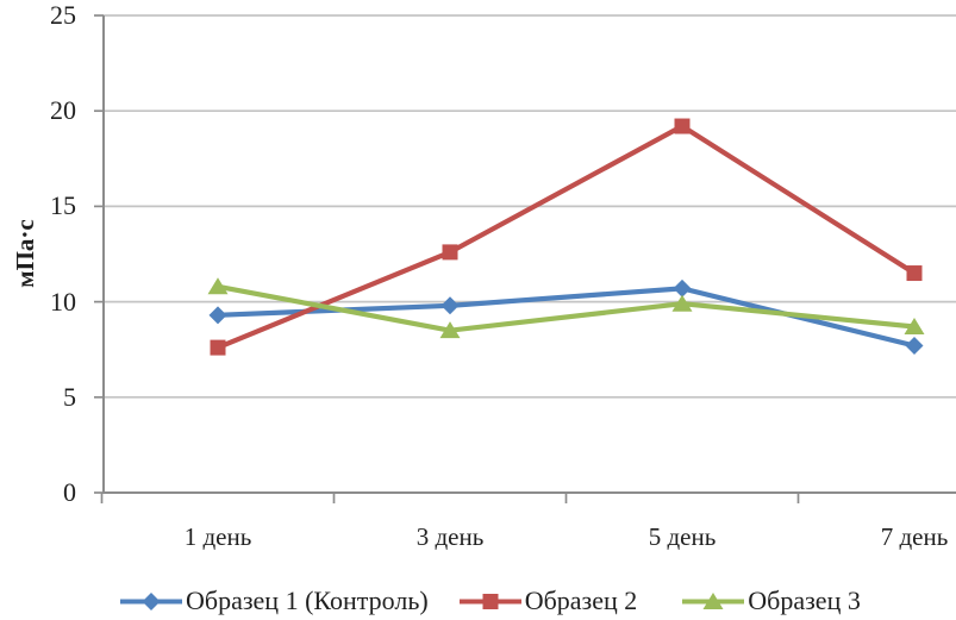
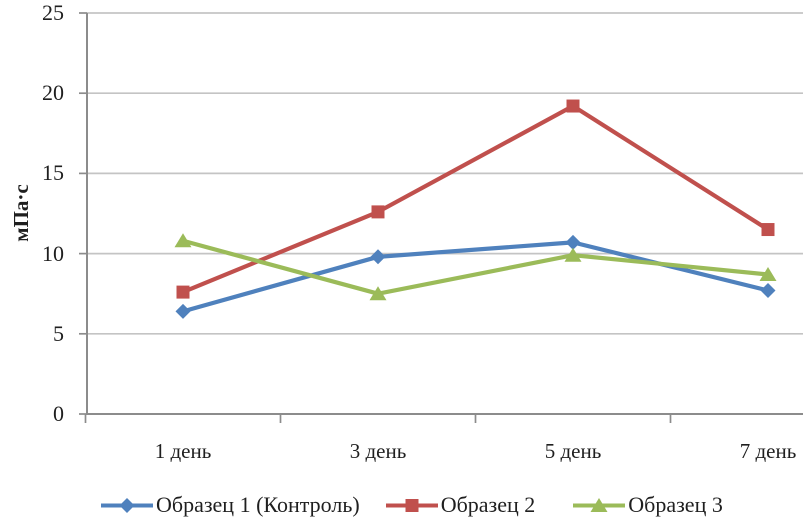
Образец 1 (Контроль)/1 день: 9.3 -> 6.4
Образец 3/3 день: 8.5 -> 7.5
